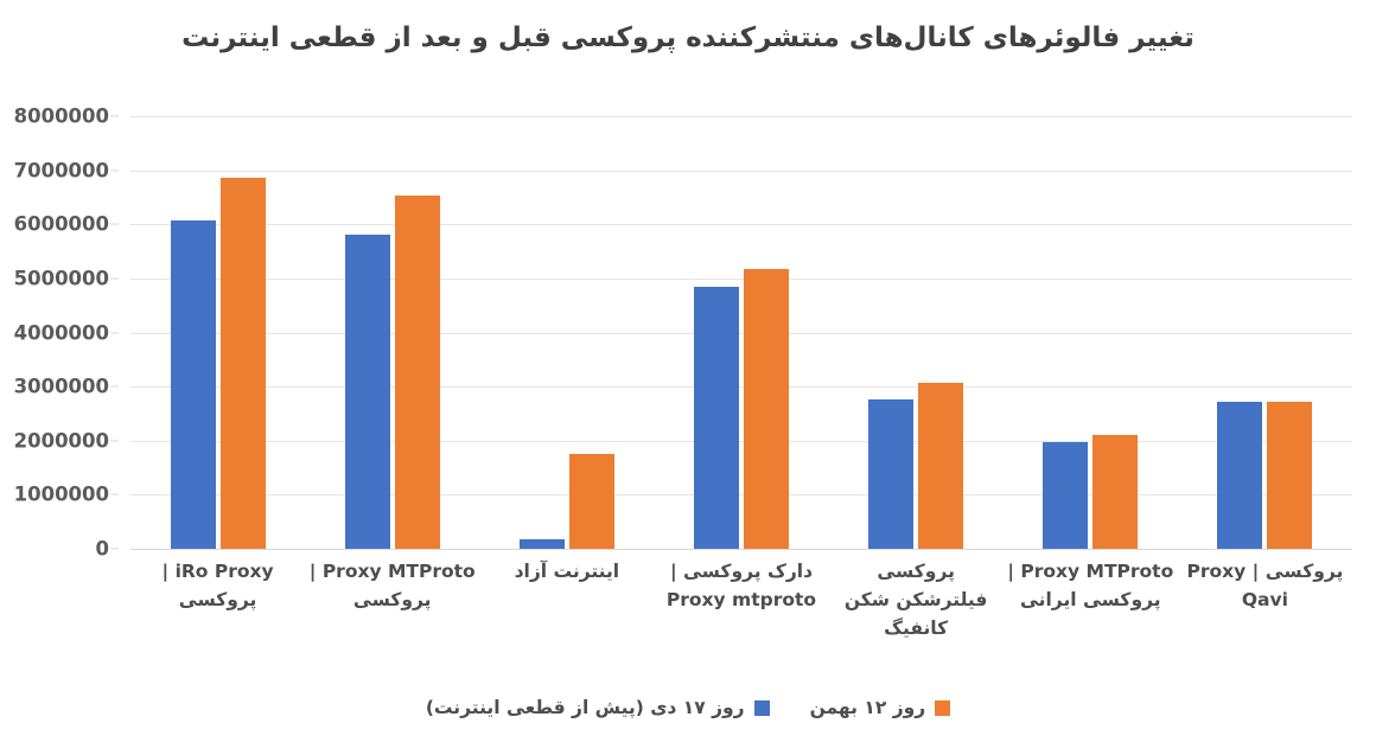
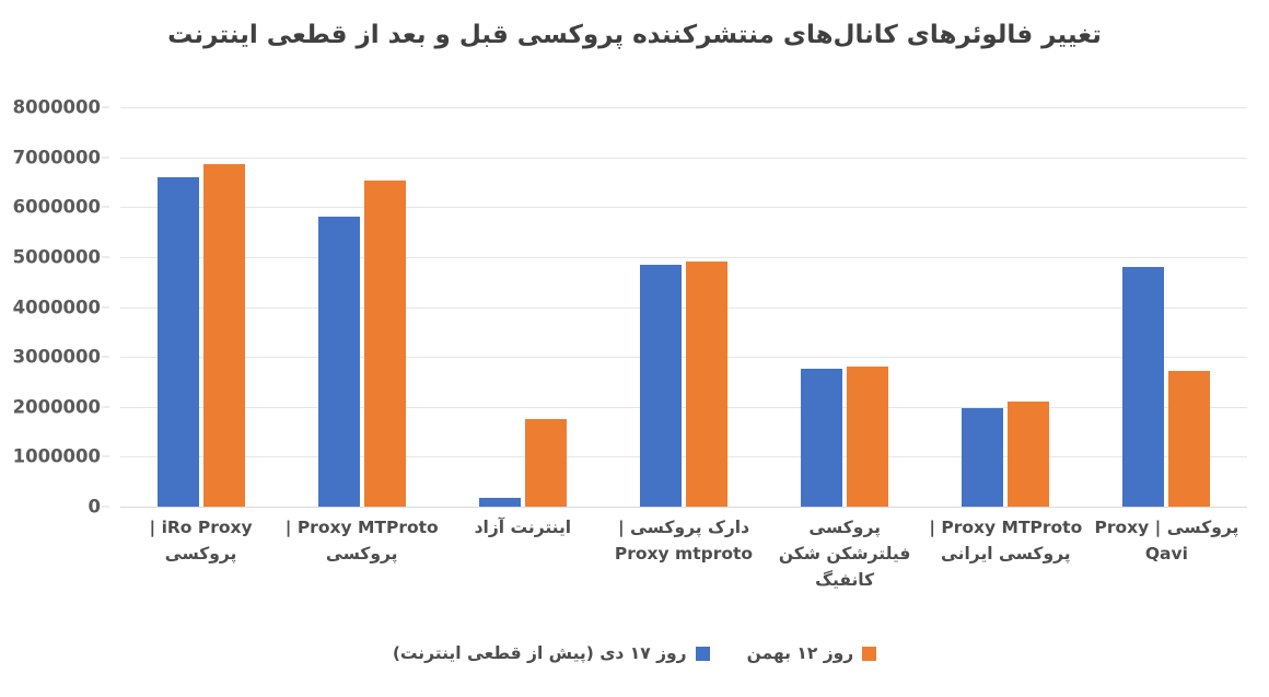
روز ۱۷ دی (پیش از قطعی اینترنت)/iRo Proxy | پروکسی: 6100000 -> 6600000
روز ۱۲ بهمن/دارک پروکسی | Proxy mtproto: 5200000 -> 4900000
روز ۱۲ بهمن/پروکسی فیلترشکن شکن کانفیگ: 3100000 -> 2800000
روز ۱۷ دی (پیش از قطعی اینترنت)/پروکسی | Proxy Qavi: 2700000 -> 4800000
